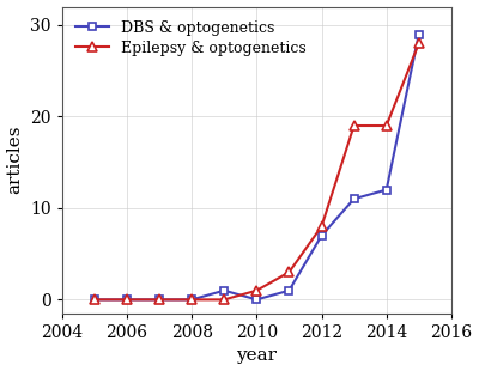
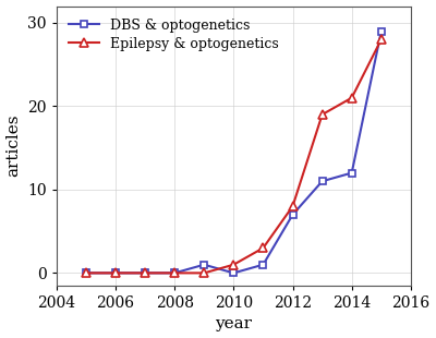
Epilepsy & optogenetics/2014: 19 -> 21
